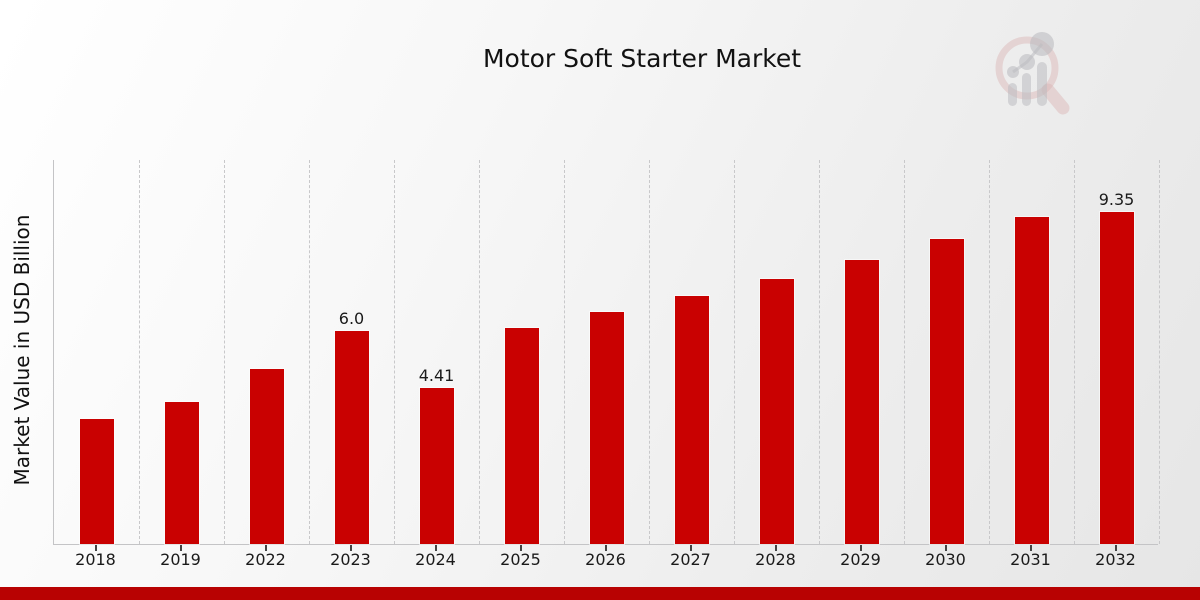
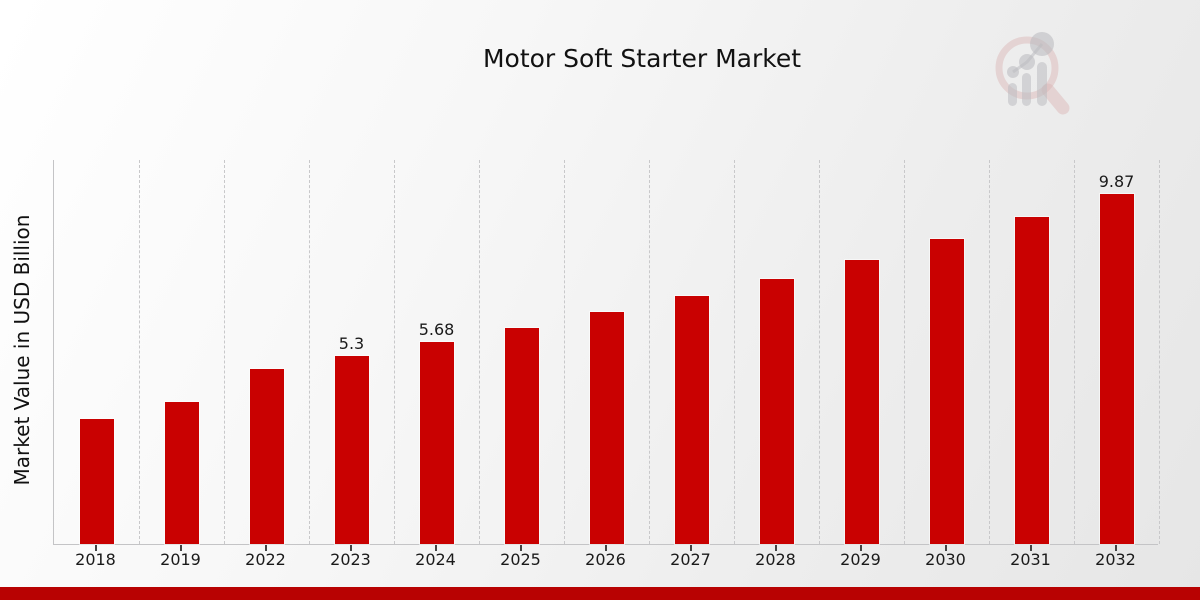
2023: 6.0 -> 5.3
2024: 4.41 -> 5.68
2032: 9.35 -> 9.87
